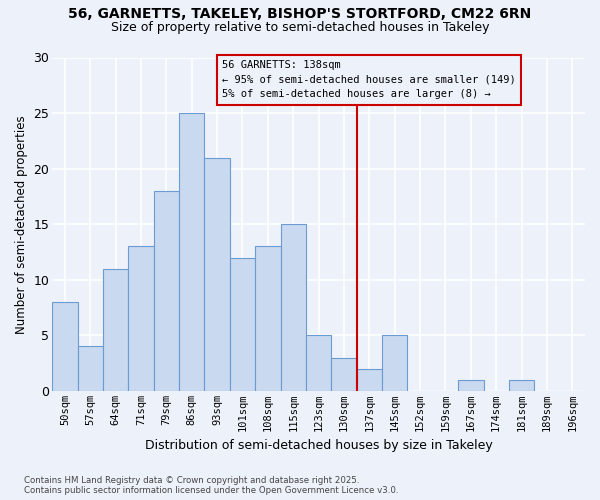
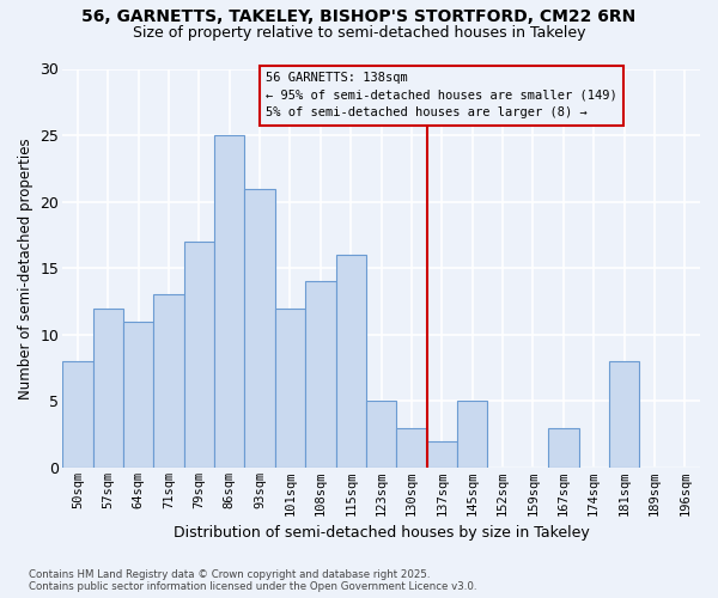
57sqm: 4 -> 12
79sqm: 18 -> 17
108sqm: 13 -> 14
115sqm: 15 -> 16
167sqm: 1 -> 3
181sqm: 1 -> 8
